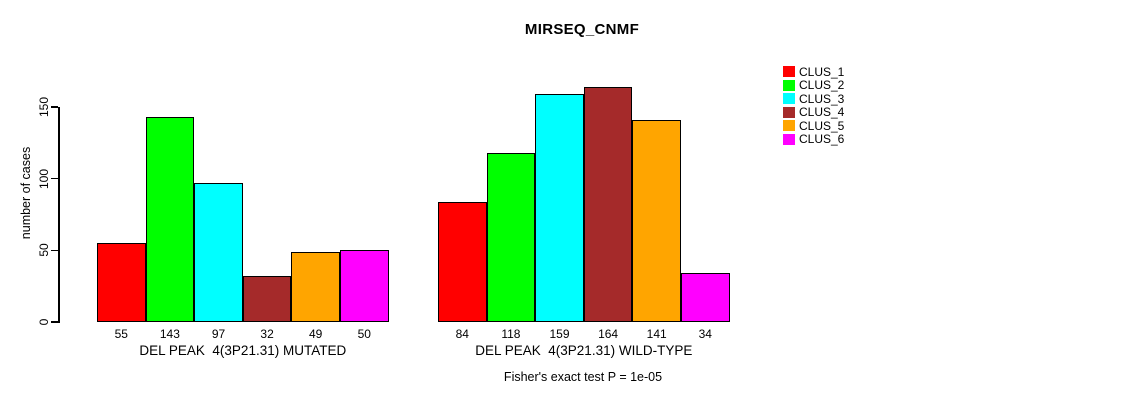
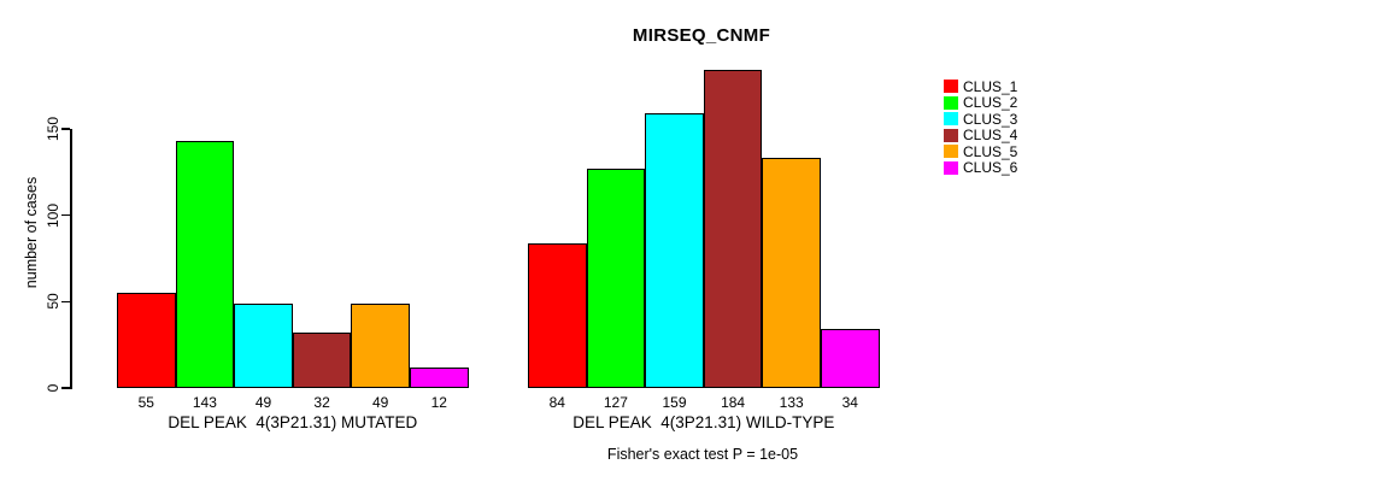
CLUS_3/DEL PEAK 4(3P21.31) MUTATED: 97 -> 49
CLUS_6/DEL PEAK 4(3P21.31) MUTATED: 50 -> 12
CLUS_2/DEL PEAK 4(3P21.31) WILD-TYPE: 118 -> 127
CLUS_4/DEL PEAK 4(3P21.31) WILD-TYPE: 164 -> 184
CLUS_5/DEL PEAK 4(3P21.31) WILD-TYPE: 141 -> 133
